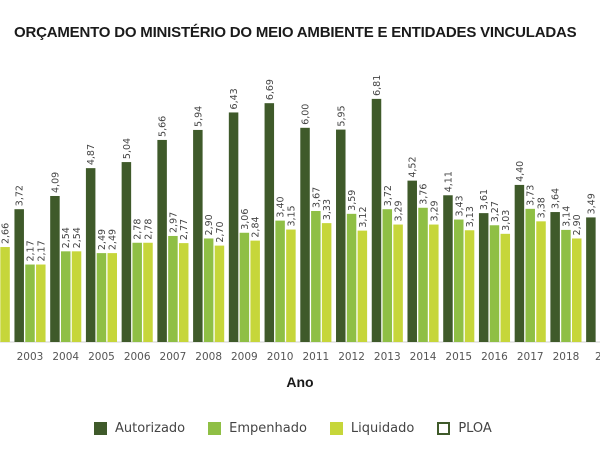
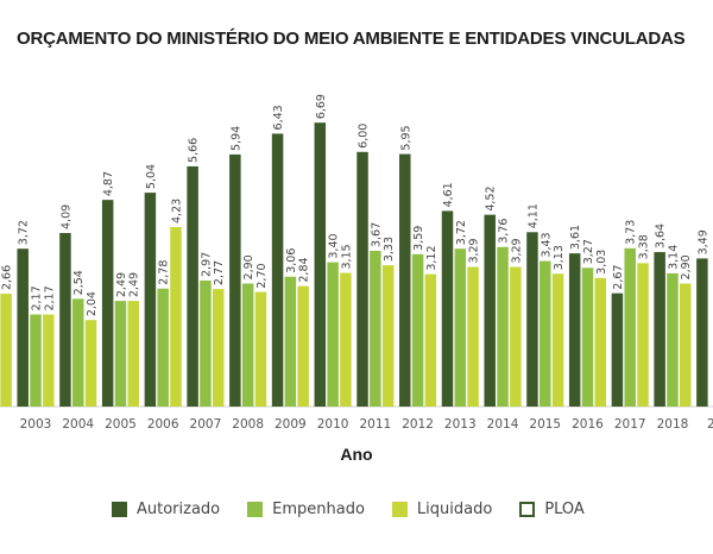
Liquidado/2004: 2,54 -> 2,04
Liquidado/2006: 2,78 -> 4,23
Autorizado/2013: 6,81 -> 4,61
Autorizado/2017: 4,40 -> 2,67
